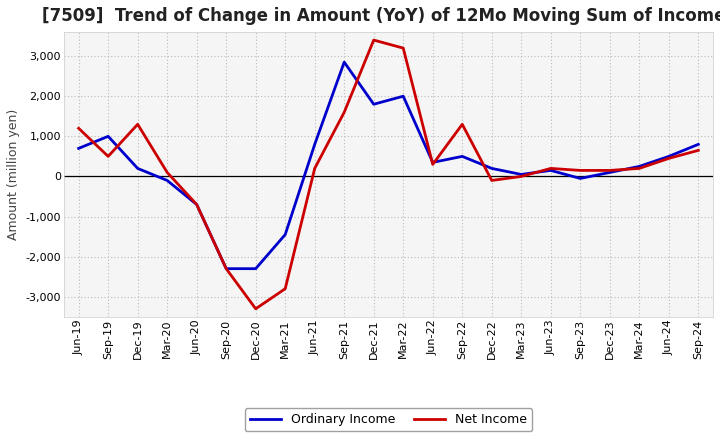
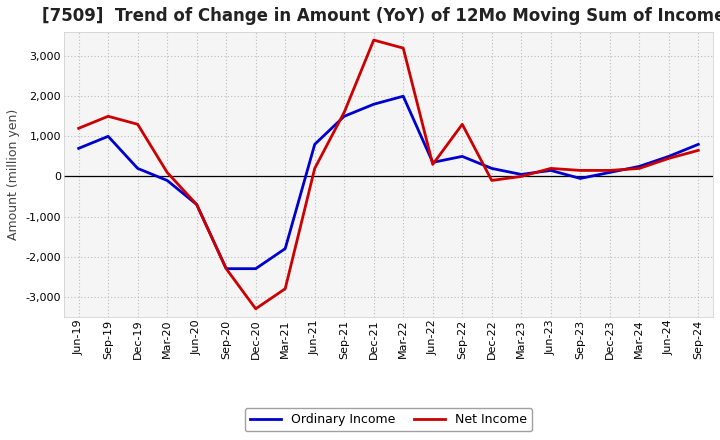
Net Income/Sep-19: 500 -> 1,500
Ordinary Income/Mar-21: -1,450 -> -1,800
Ordinary Income/Sep-21: 2,850 -> 1,500
